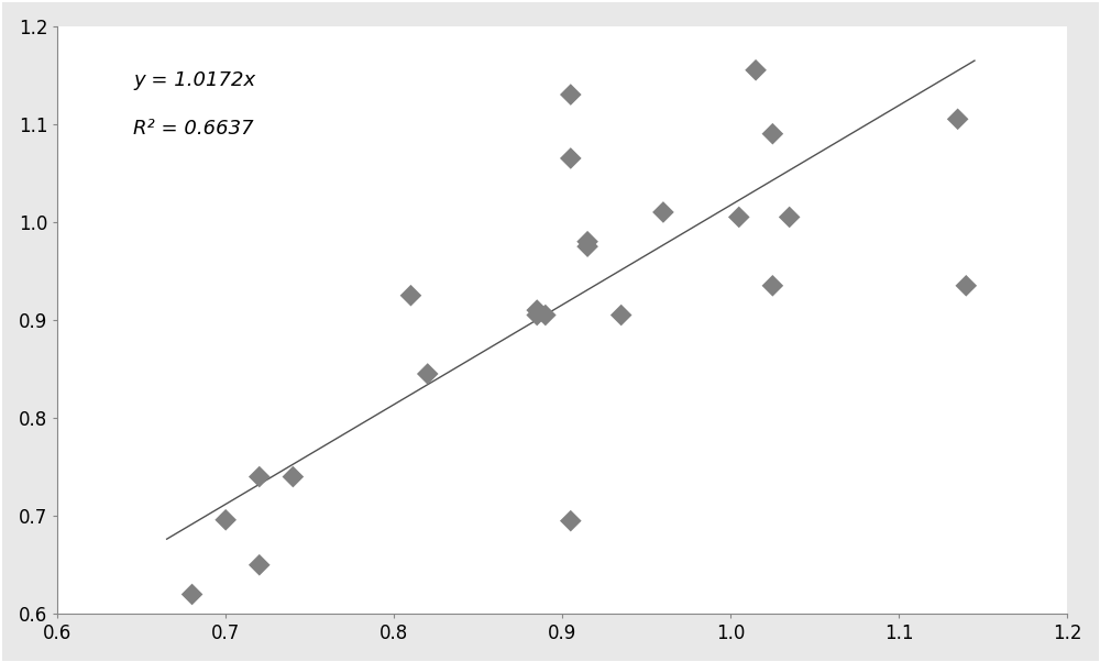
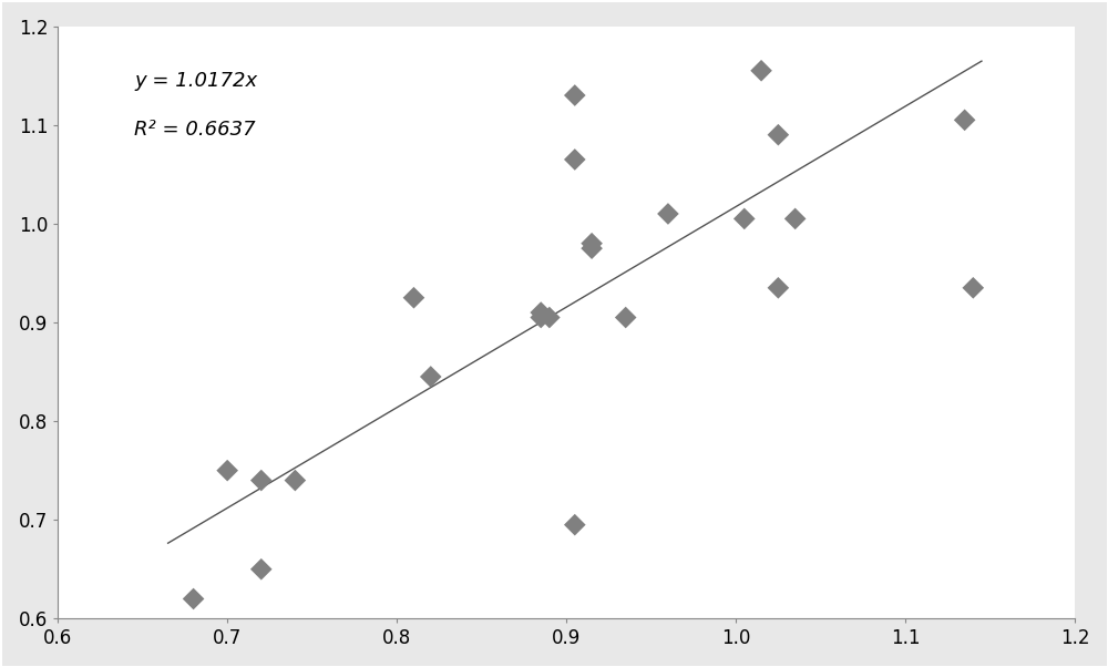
0.7: 0.696 -> 0.750
